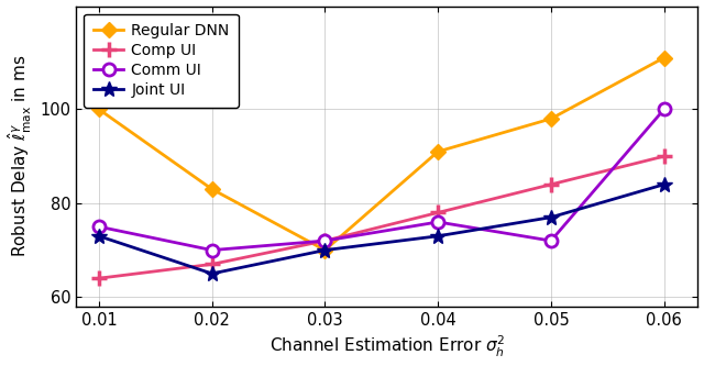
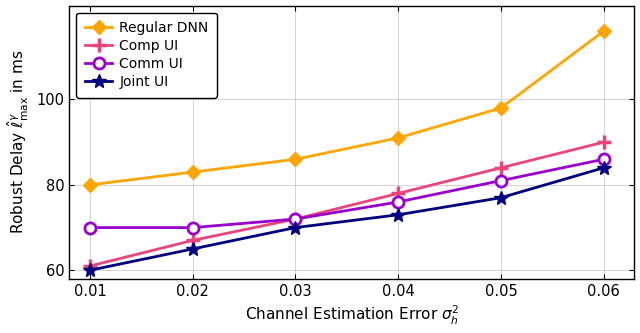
Regular DNN/0.01: 100 -> 80
Comp UI/0.01: 64 -> 61
Comm UI/0.01: 75 -> 70
Joint UI/0.01: 73 -> 60
Regular DNN/0.03: 70 -> 86
Comm UI/0.05: 72 -> 81
Regular DNN/0.06: 111 -> 116
Comm UI/0.06: 100 -> 86
